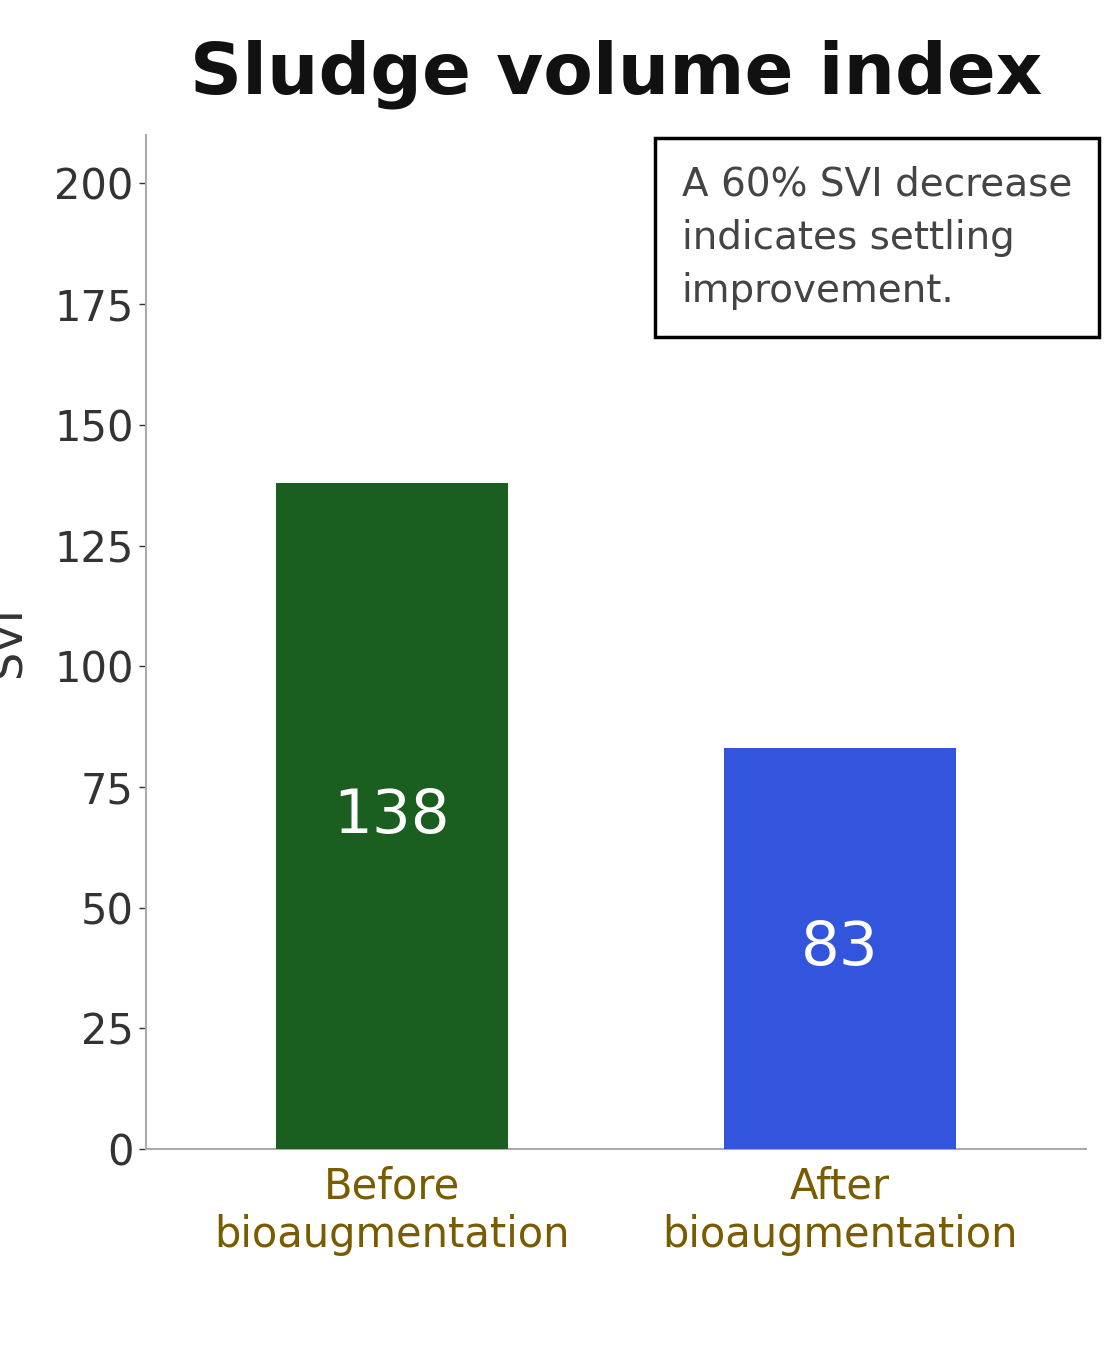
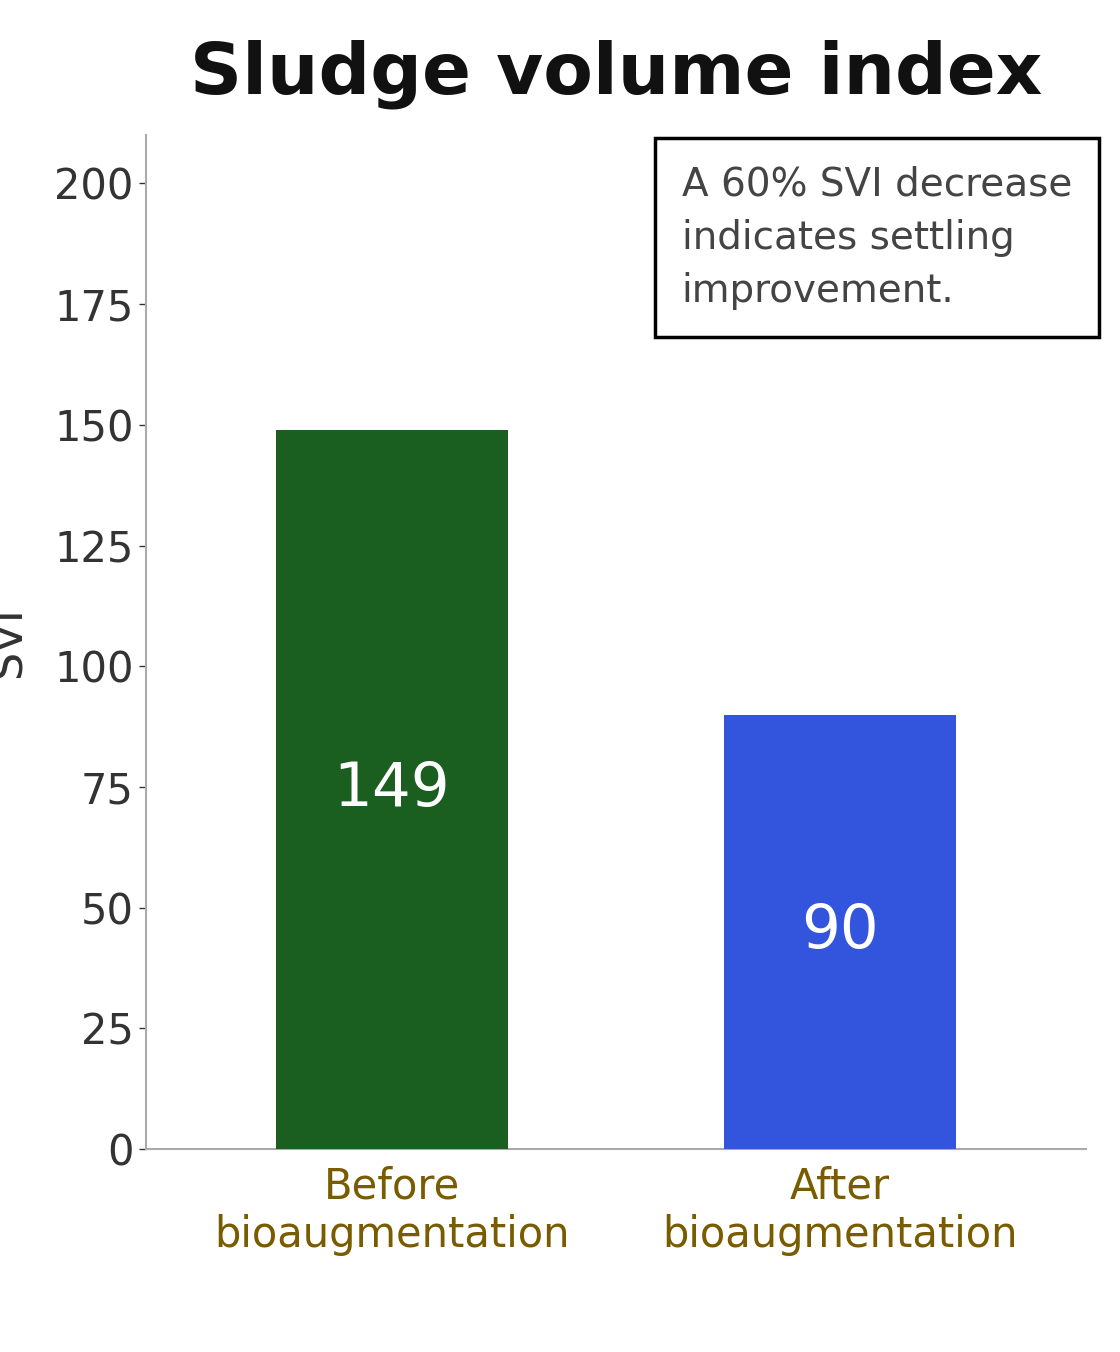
Before bioaugmentation: 138 -> 149
After bioaugmentation: 83 -> 90
